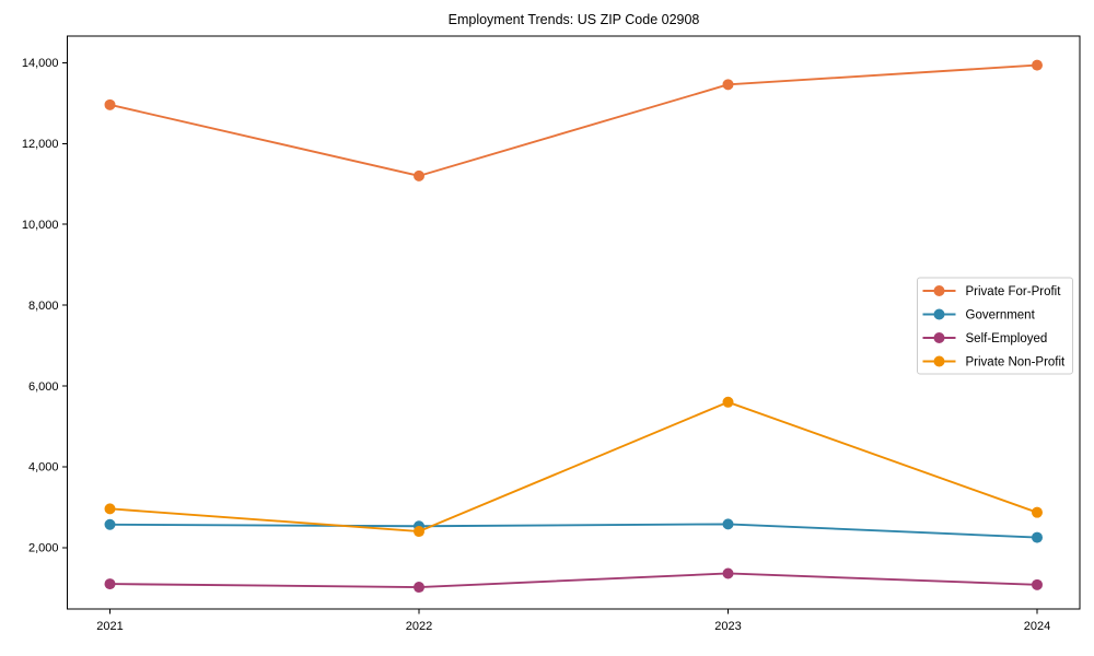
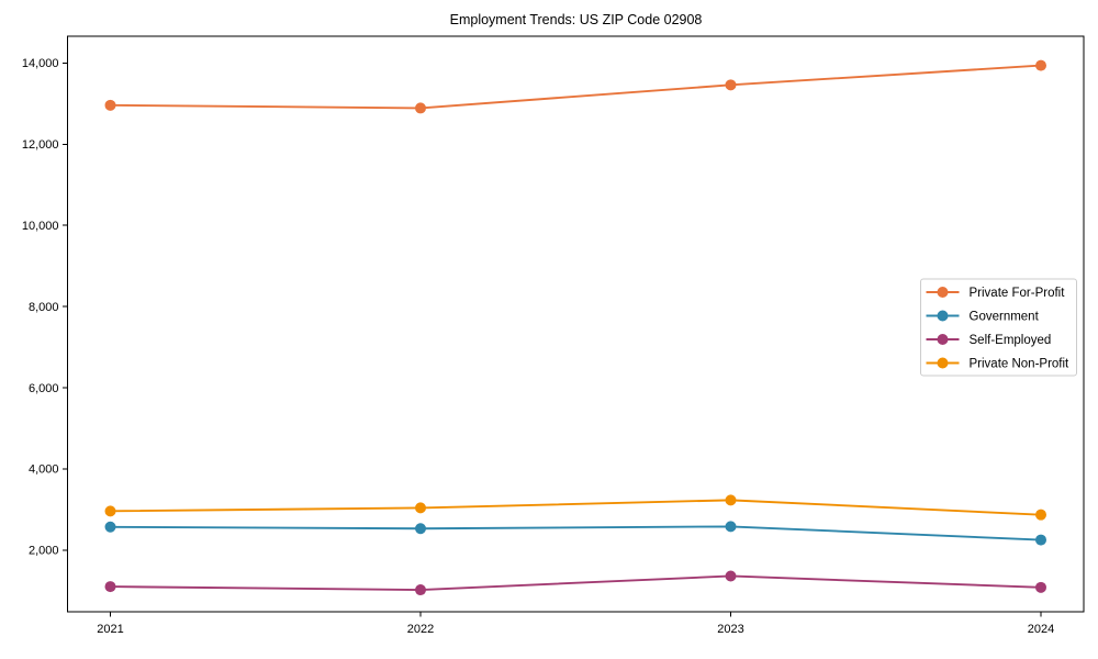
Private For-Profit/2022: 11200 -> 12900
Private Non-Profit/2022: 2400 -> 3000
Private Non-Profit/2023: 5600 -> 3200
